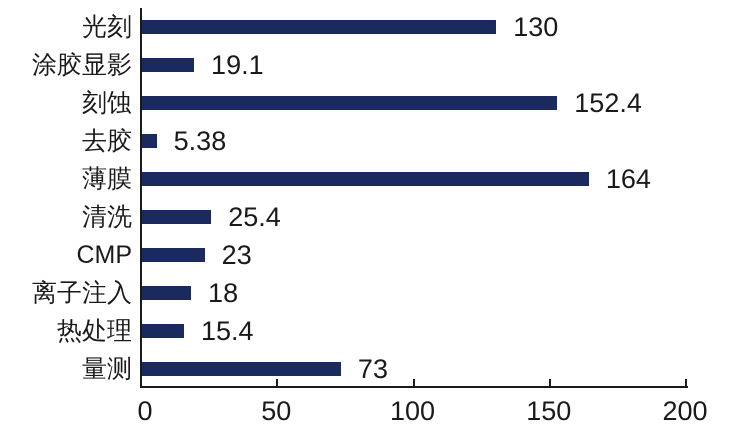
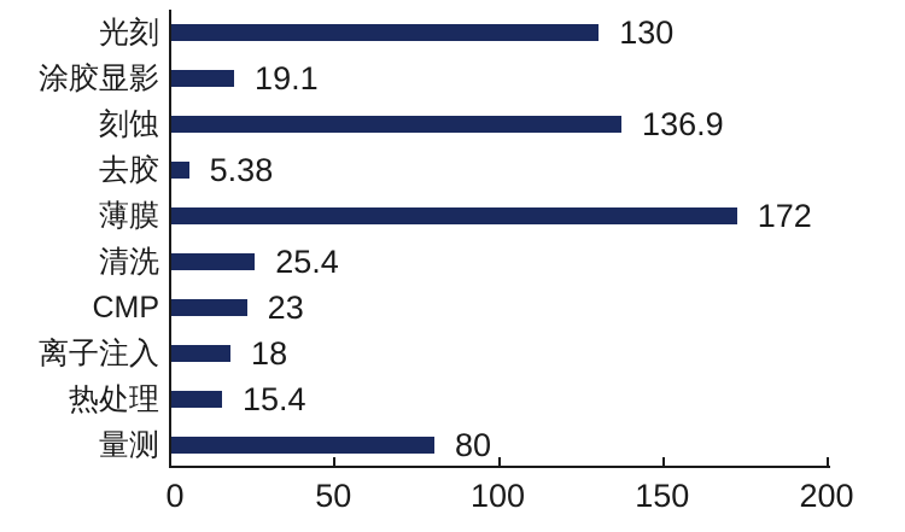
刻蚀: 152.4 -> 136.9
薄膜: 164 -> 172
量测: 73 -> 80
